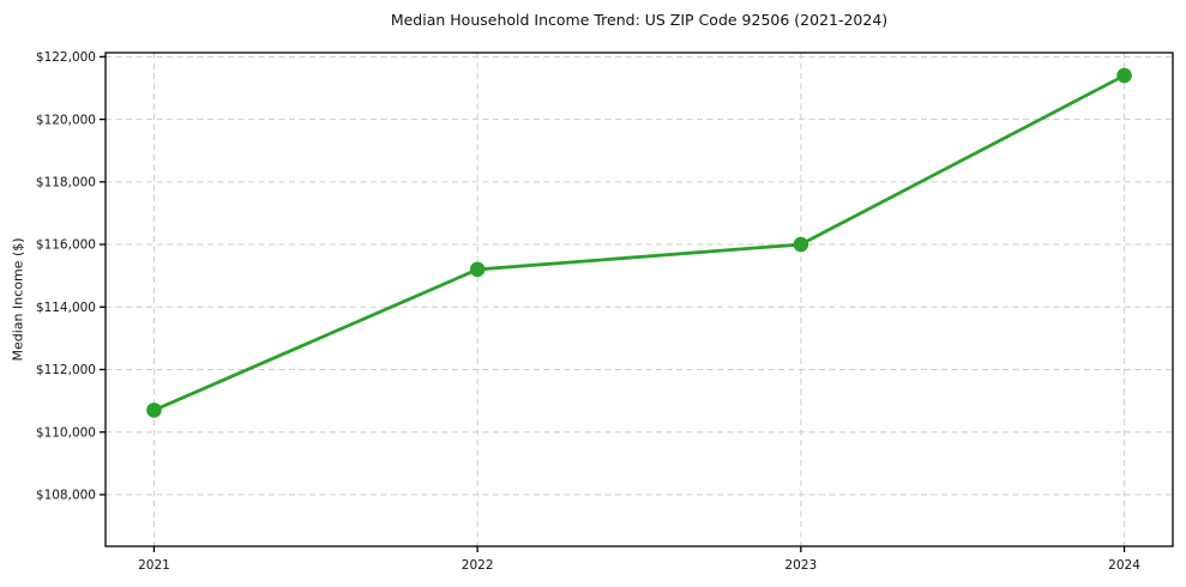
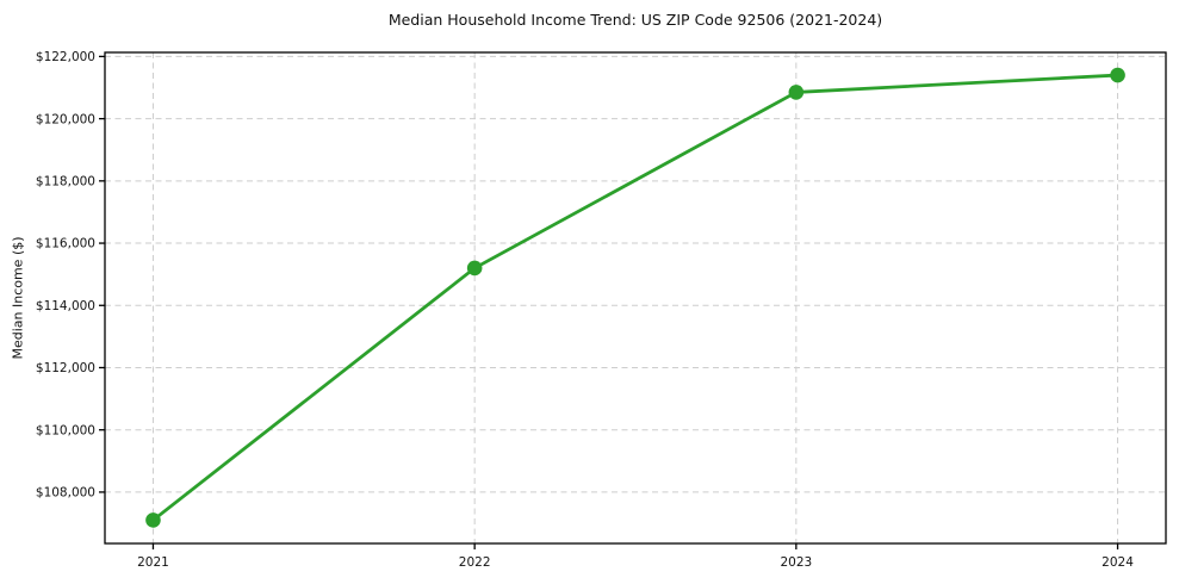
2021: $110700 -> $107100
2023: $116000 -> $120800
